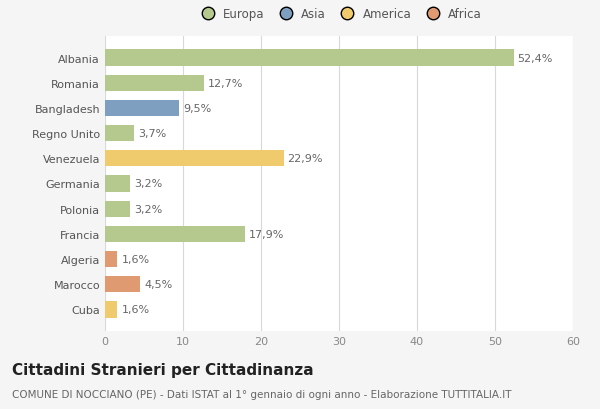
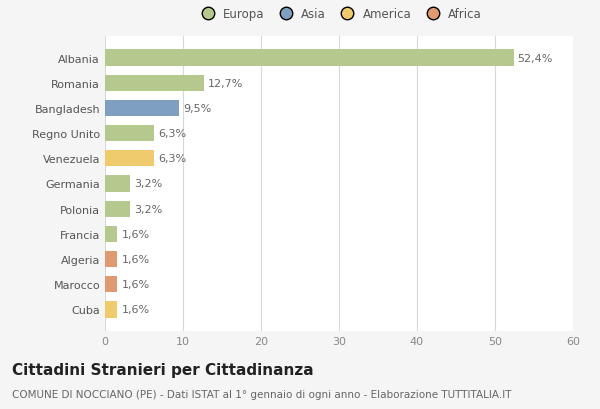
Regno Unito: 3,7% -> 6,3%
Venezuela: 22,9% -> 6,3%
Francia: 17,9% -> 1,6%
Marocco: 4,5% -> 1,6%
